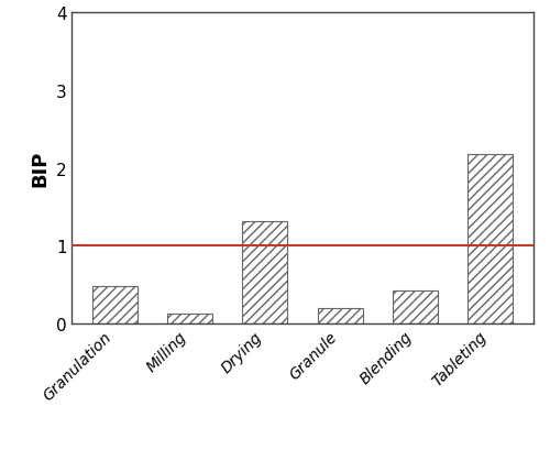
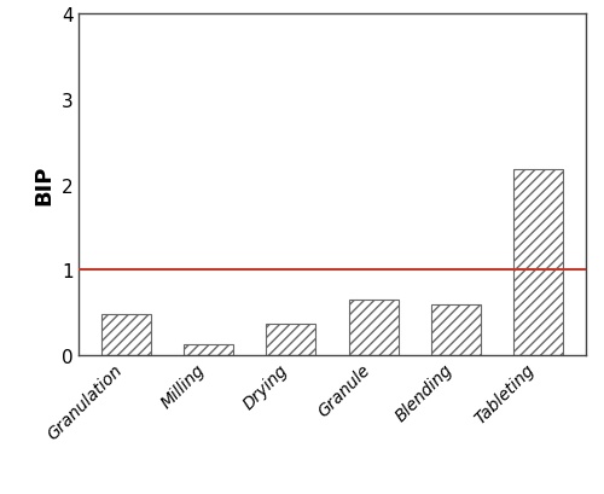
Drying: 1.32 -> 0.37
Granule: 0.20 -> 0.65
Blending: 0.42 -> 0.60
